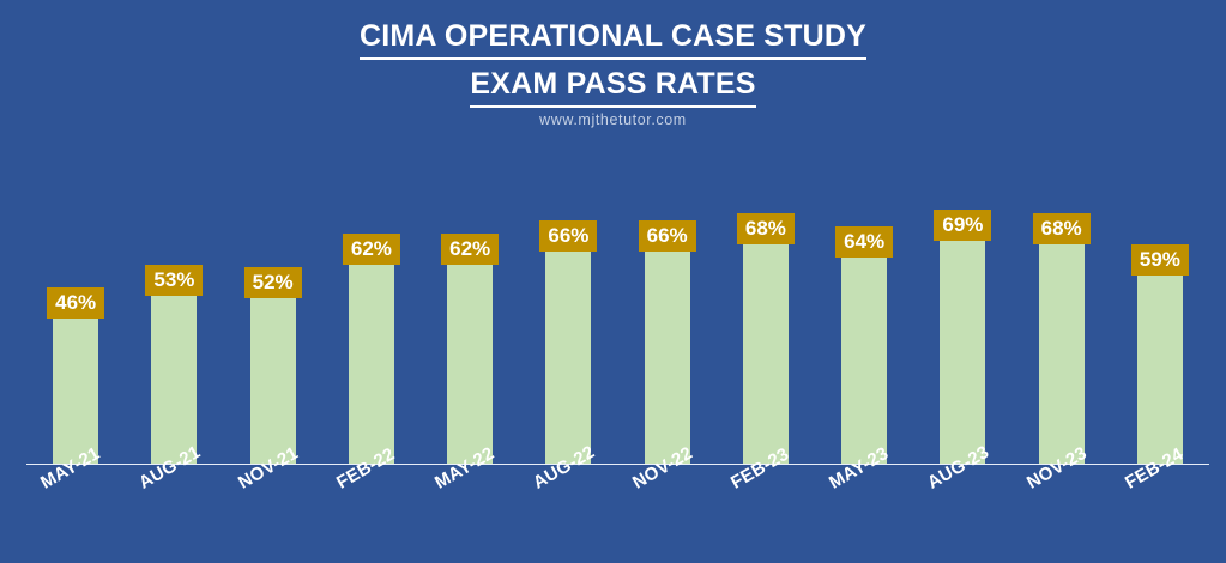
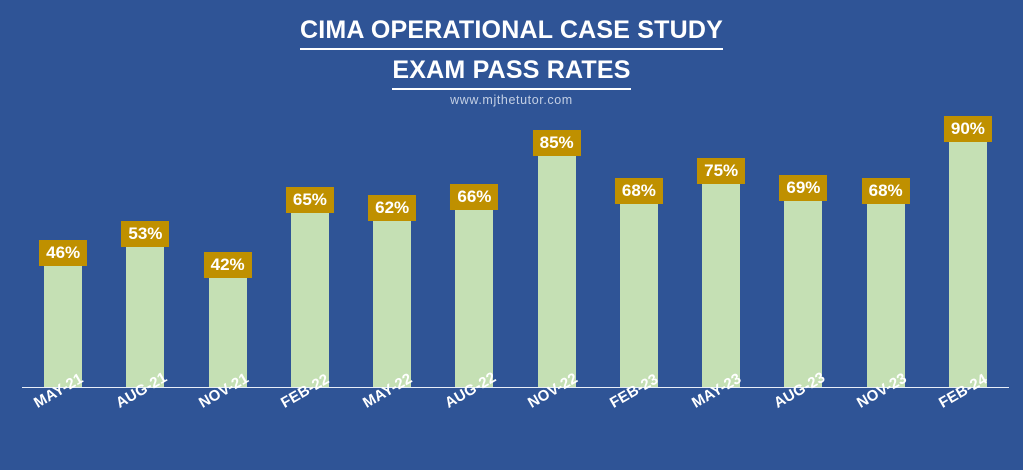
NOV-21: 52% -> 42%
FEB-22: 62% -> 65%
NOV-22: 66% -> 85%
MAY-23: 64% -> 75%
FEB-24: 59% -> 90%
